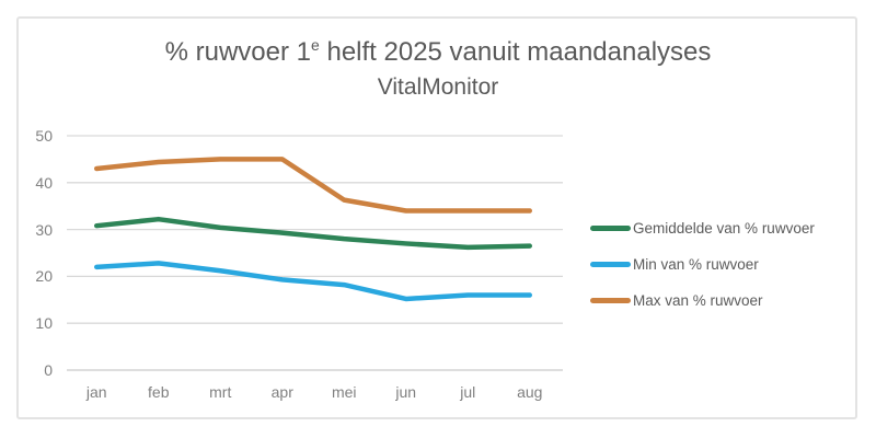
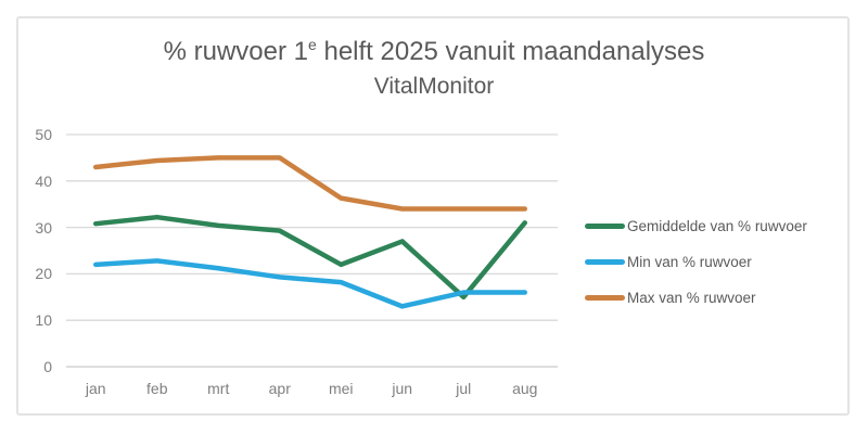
Gemiddelde van % ruwvoer/mei: 28 -> 22
Min van % ruwvoer/jun: 15 -> 13
Gemiddelde van % ruwvoer/jul: 26 -> 15
Gemiddelde van % ruwvoer/aug: 26 -> 31
